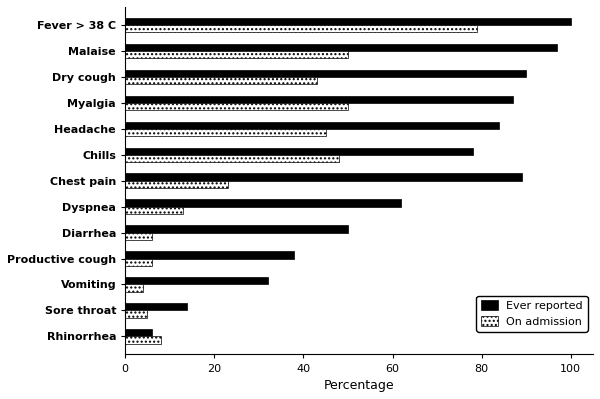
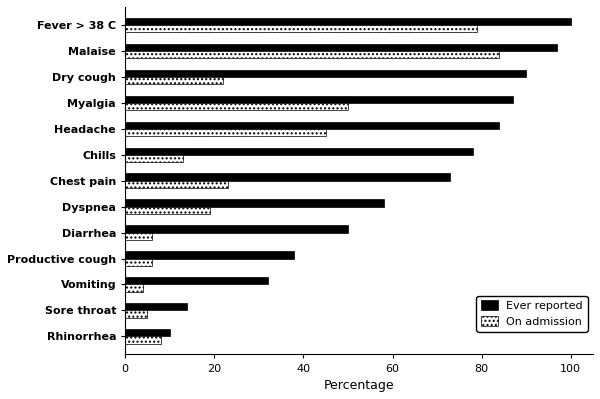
On admission/Malaise: 50 -> 84
On admission/Dry cough: 43 -> 22
On admission/Chills: 48 -> 13
Ever reported/Chest pain: 89 -> 73
Ever reported/Dyspnea: 62 -> 58
On admission/Dyspnea: 13 -> 19
Ever reported/Rhinorrhea: 6 -> 10
